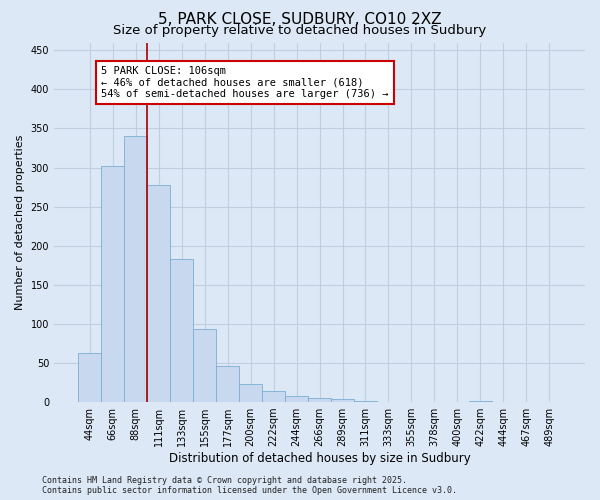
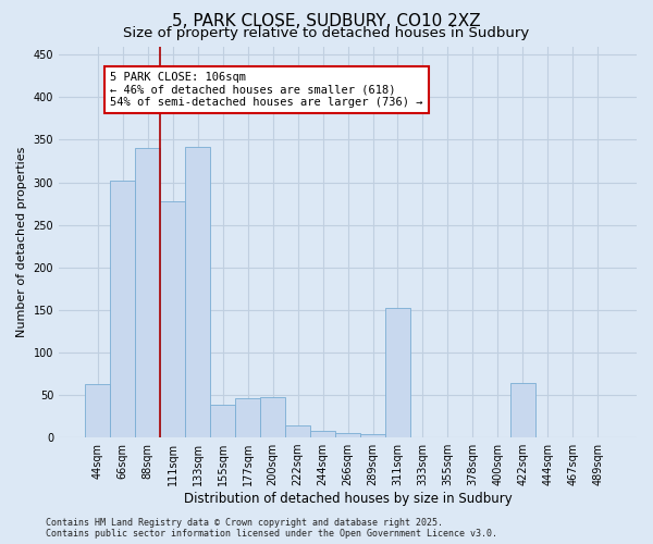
133sqm: 183 -> 342
155sqm: 93 -> 38
200sqm: 23 -> 48
311sqm: 2 -> 152
422sqm: 1 -> 64
